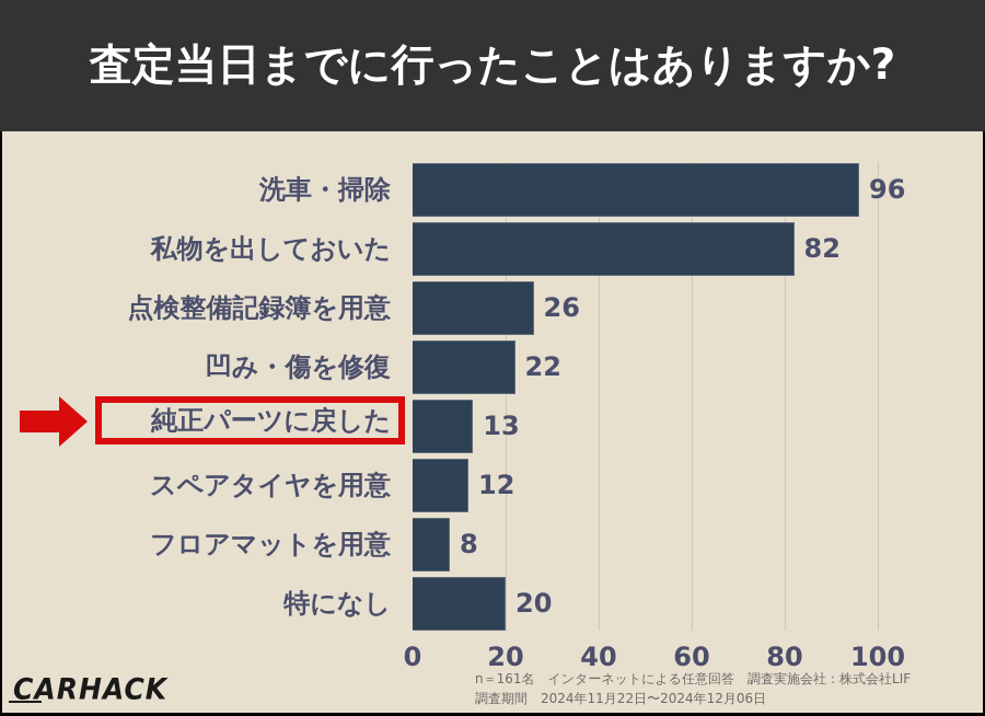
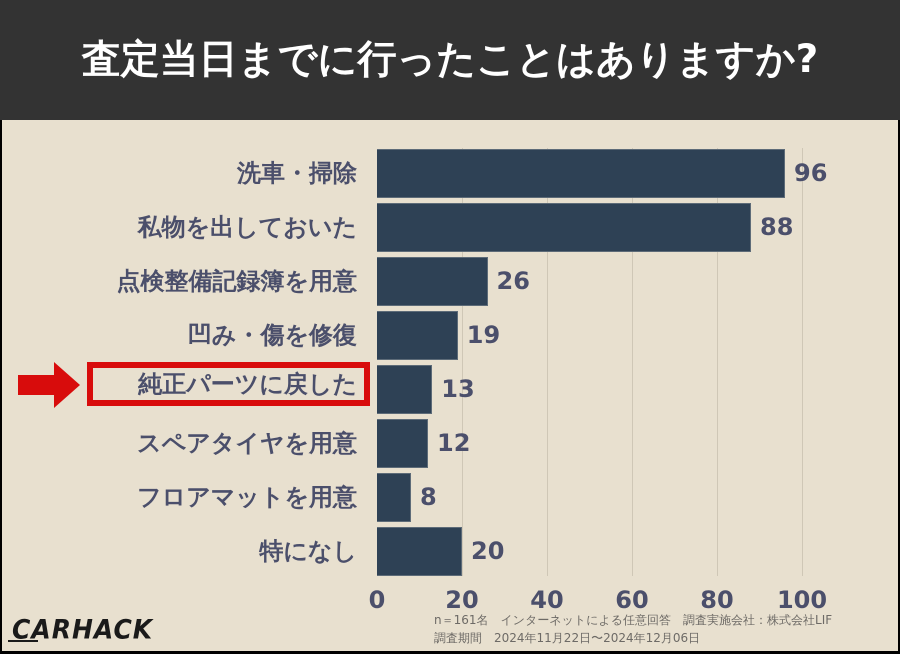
私物を出しておいた: 82 -> 88
凹み・傷を修復: 22 -> 19
